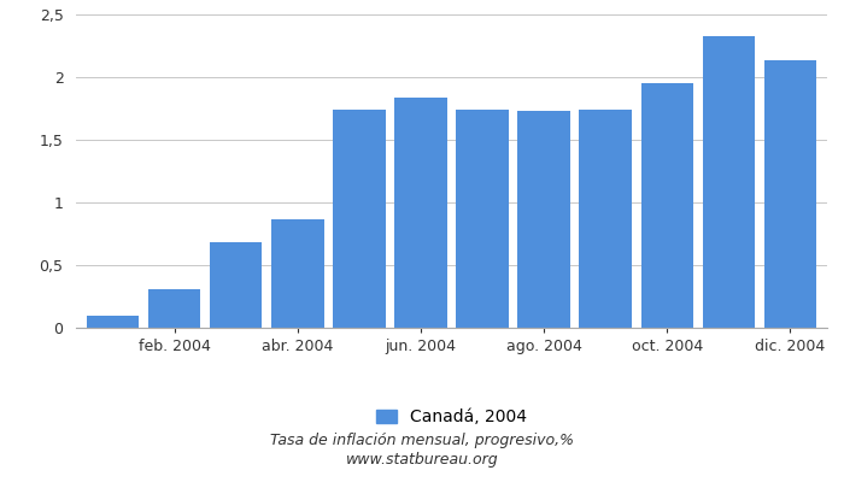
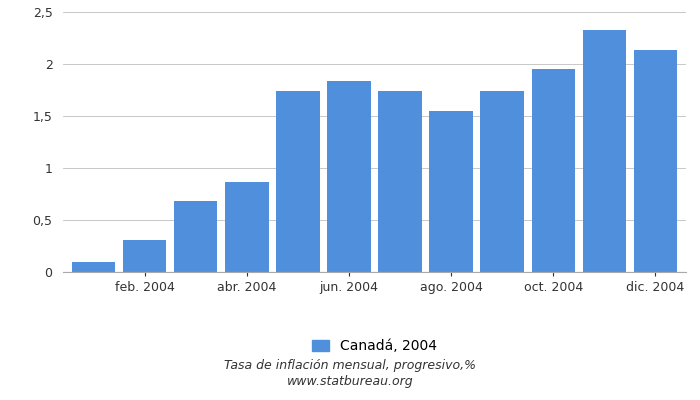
ago. 2004: 1,73 -> 1,55
